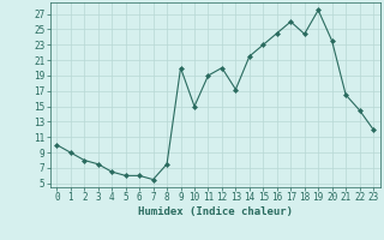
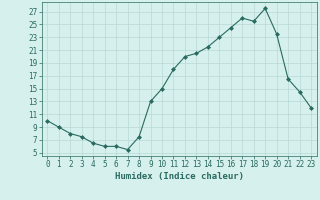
9: 20.0 -> 13.0
11: 19.0 -> 18.0
13: 17.2 -> 20.5
18: 24.4 -> 25.5
